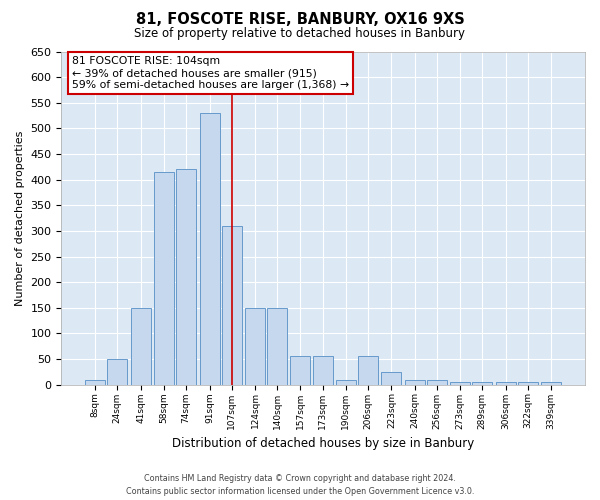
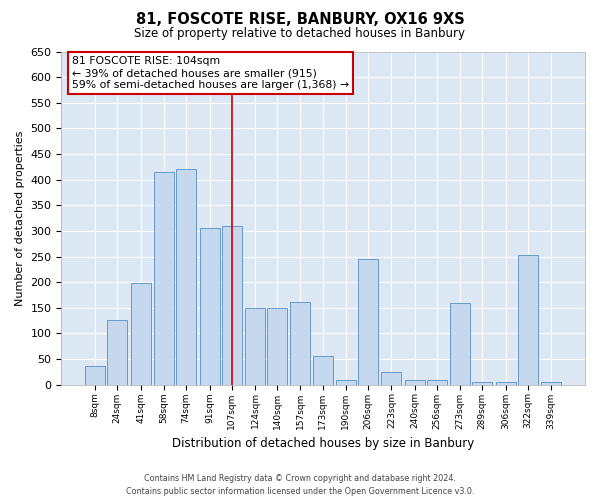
8sqm: 10 -> 36
24sqm: 50 -> 126
41sqm: 150 -> 198
91sqm: 530 -> 306
157sqm: 55 -> 162
206sqm: 55 -> 246
273sqm: 5 -> 160
322sqm: 5 -> 252
